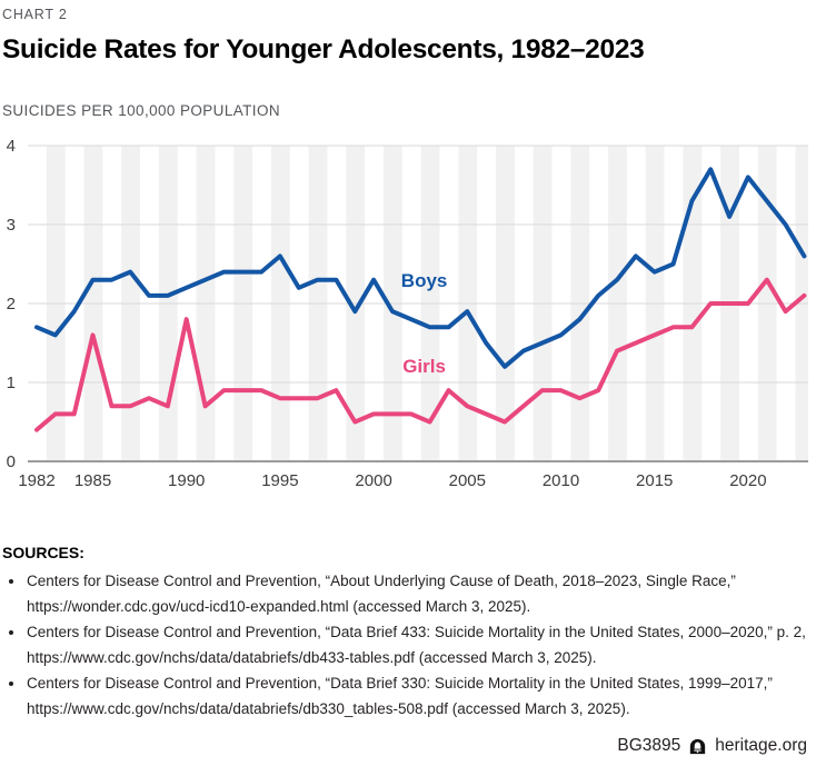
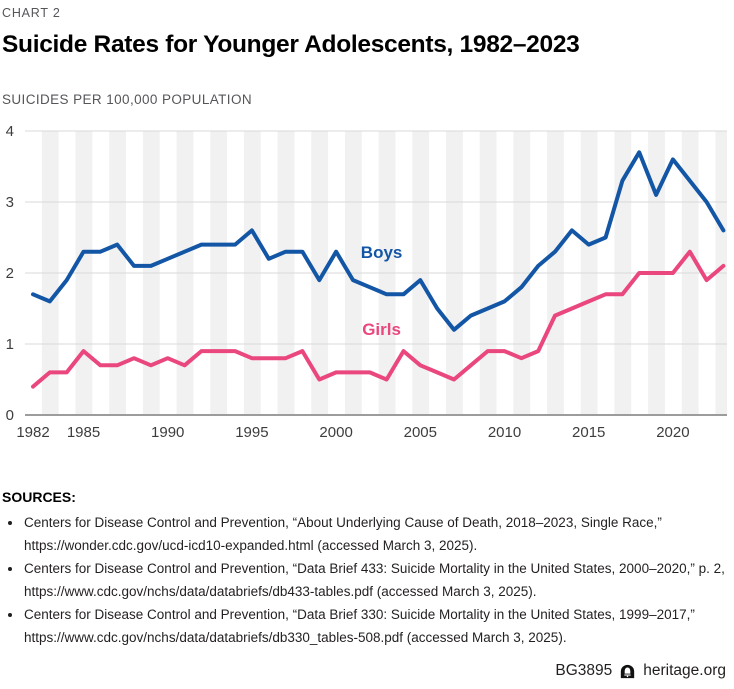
Girls/1985: 1.6 -> 0.9
Girls/1990: 1.8 -> 0.8
